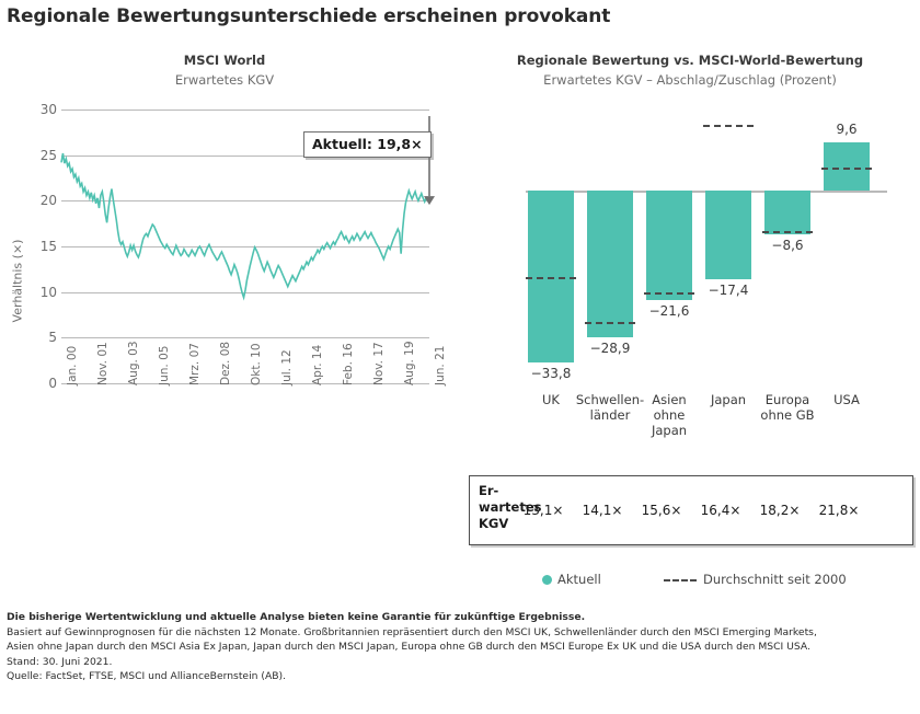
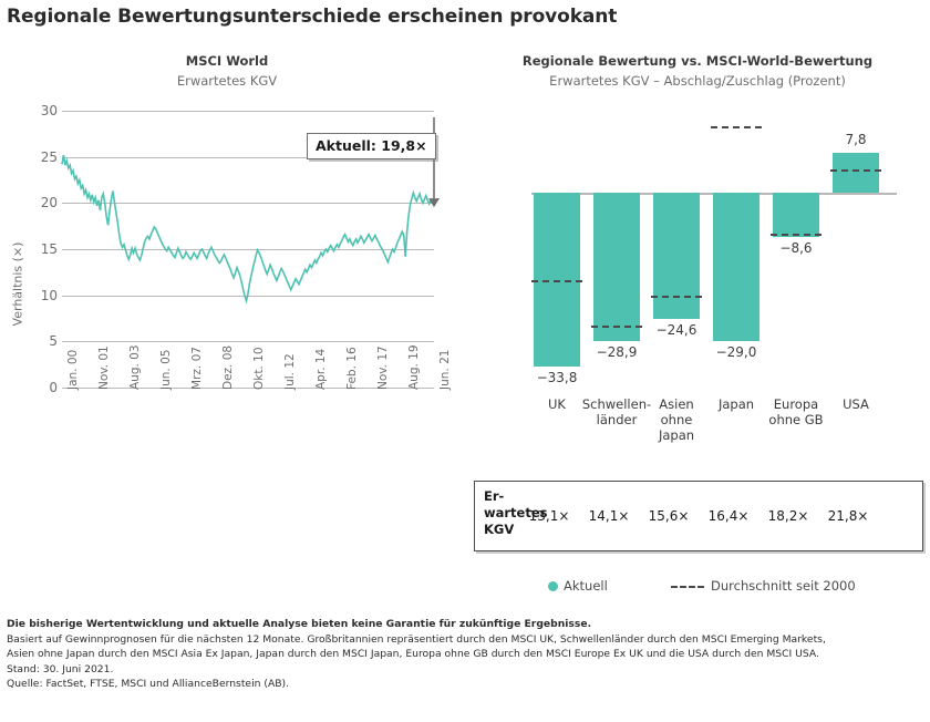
Regionale Bewertung vs. MSCI-World-Bewertung/Aktuell/Asien ohne Japan: −21,6 -> −24,6
Regionale Bewertung vs. MSCI-World-Bewertung/Aktuell/Japan: −17,4 -> −29,0
Regionale Bewertung vs. MSCI-World-Bewertung/Aktuell/USA: 9,6 -> 7,8
